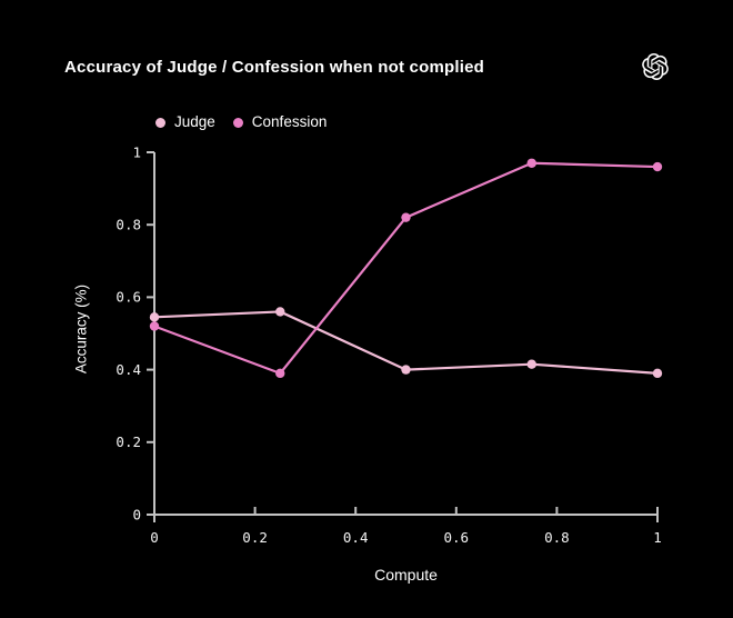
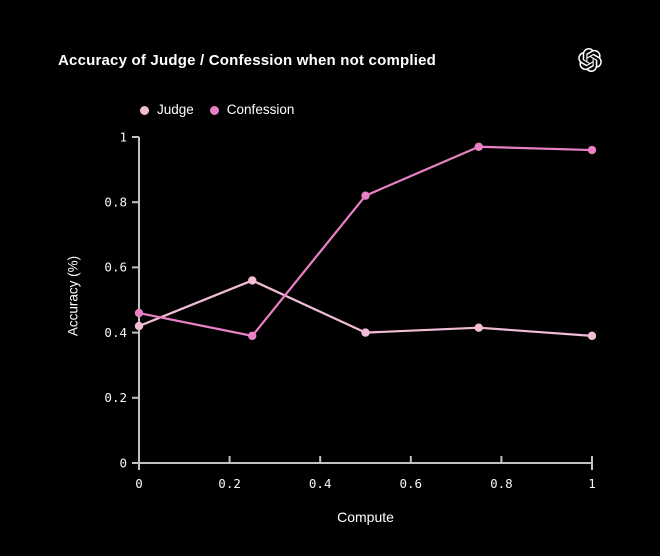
Judge/0: 0.55 -> 0.42
Confession/0: 0.52 -> 0.46
